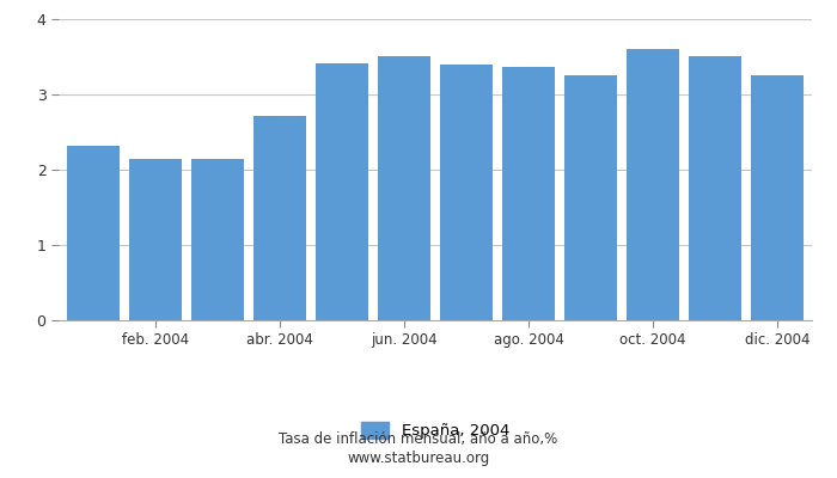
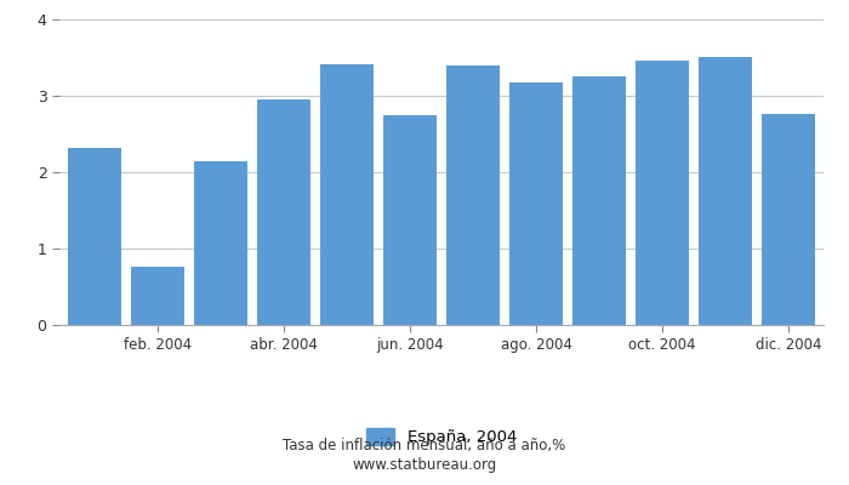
feb. 2004: 2.15 -> 0.76
abr. 2004: 2.72 -> 2.96
jun. 2004: 3.51 -> 2.74
ago. 2004: 3.37 -> 3.18
oct. 2004: 3.60 -> 3.46
dic. 2004: 3.25 -> 2.76
